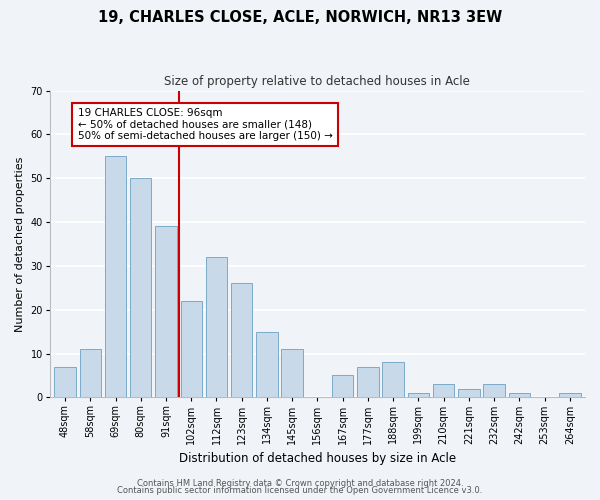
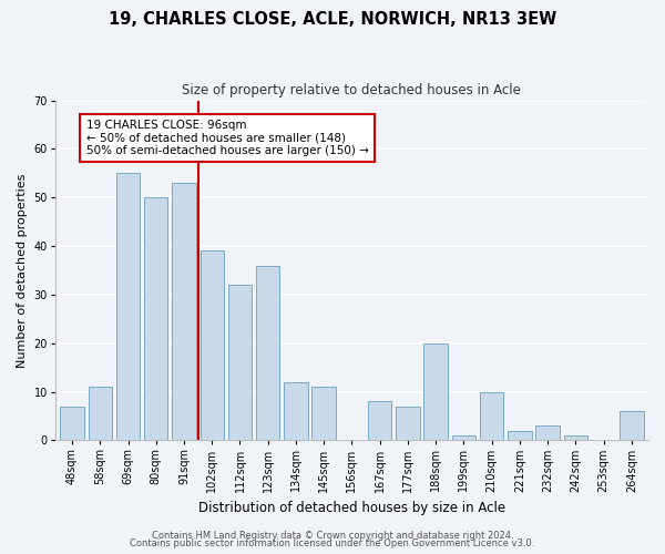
91sqm: 39 -> 53
102sqm: 22 -> 39
123sqm: 26 -> 36
134sqm: 15 -> 12
167sqm: 5 -> 8
188sqm: 8 -> 20
210sqm: 3 -> 10
264sqm: 1 -> 6
